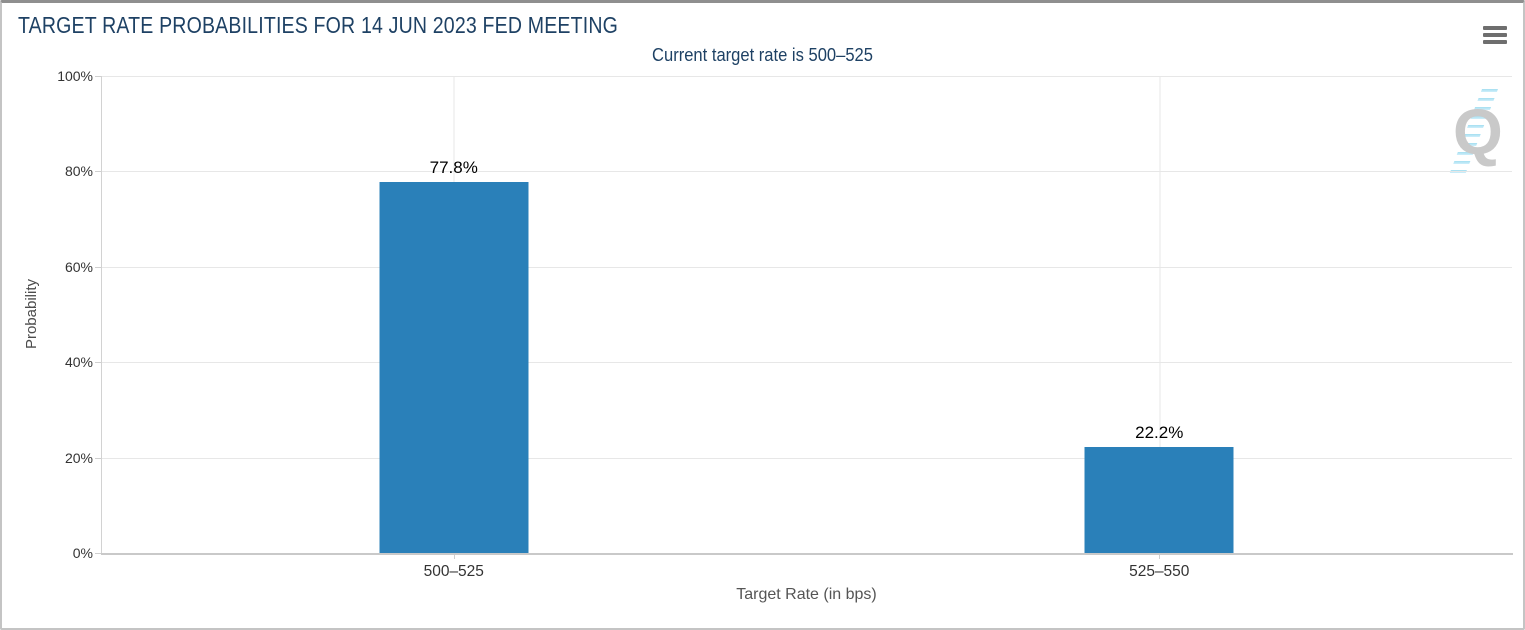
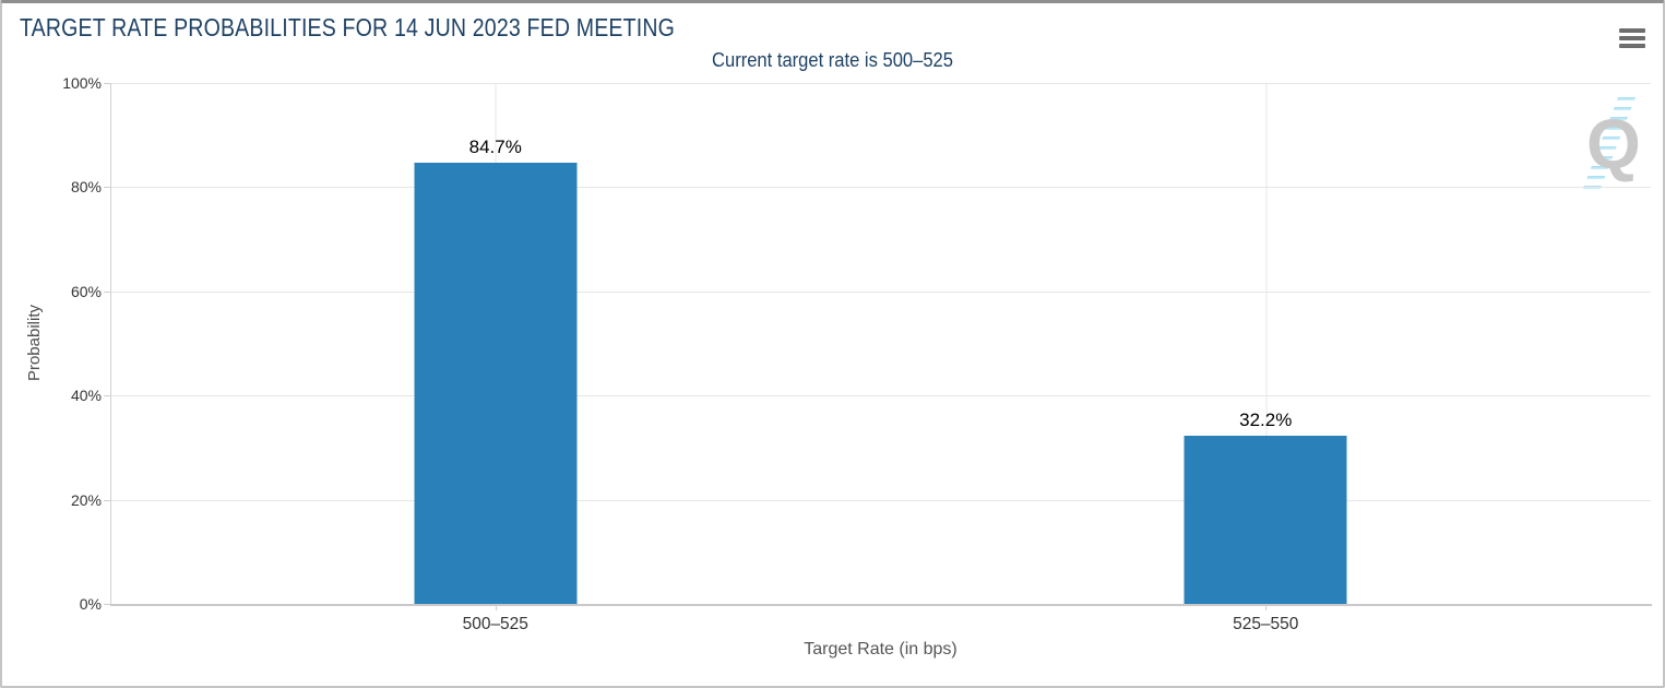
500–525: 77.8% -> 84.7%
525–550: 22.2% -> 32.2%
